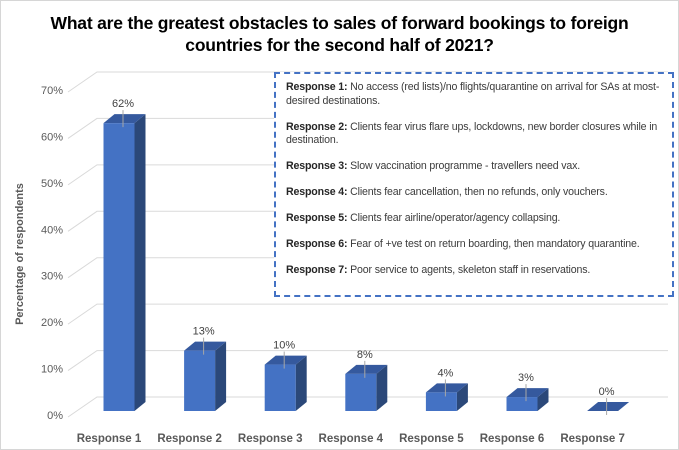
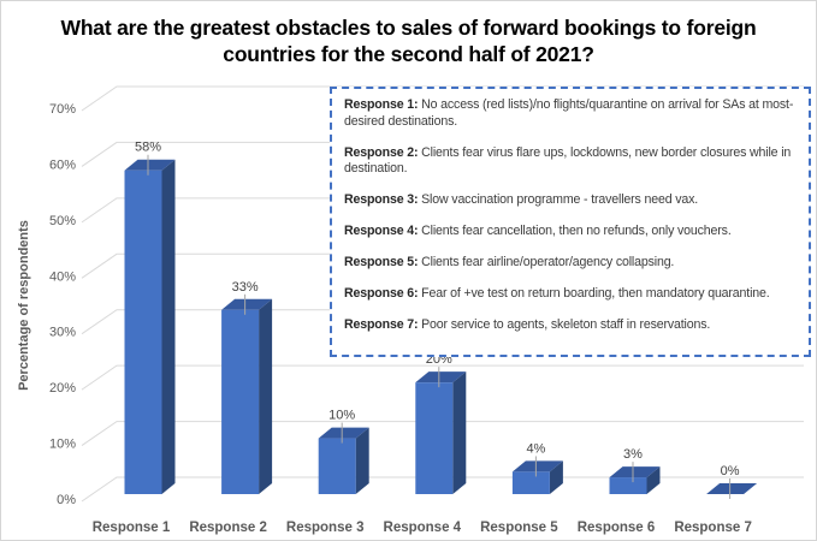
Response 1: 62% -> 58%
Response 2: 13% -> 33%
Response 4: 8% -> 20%
